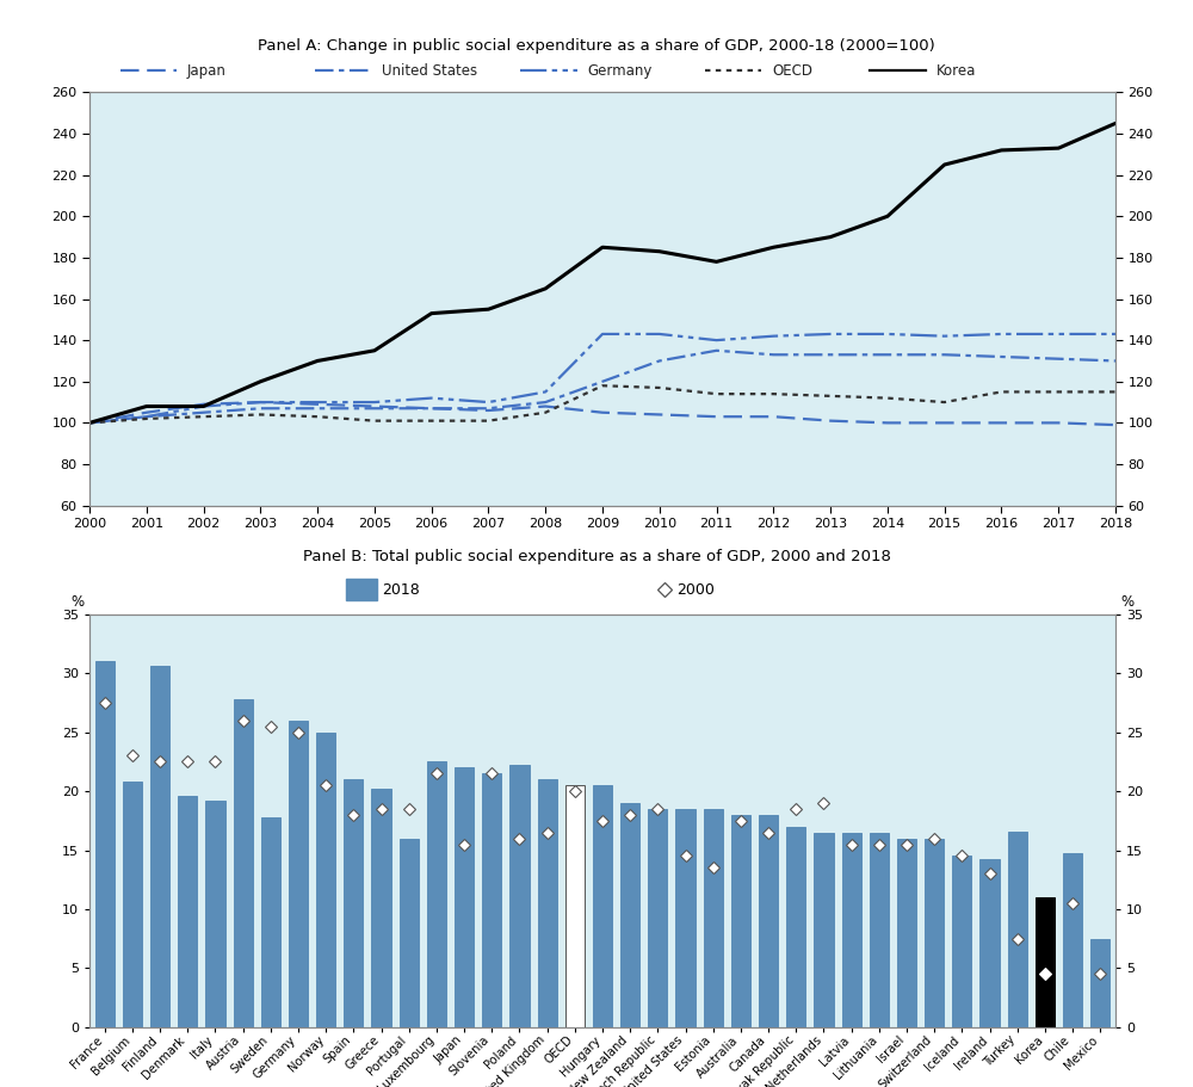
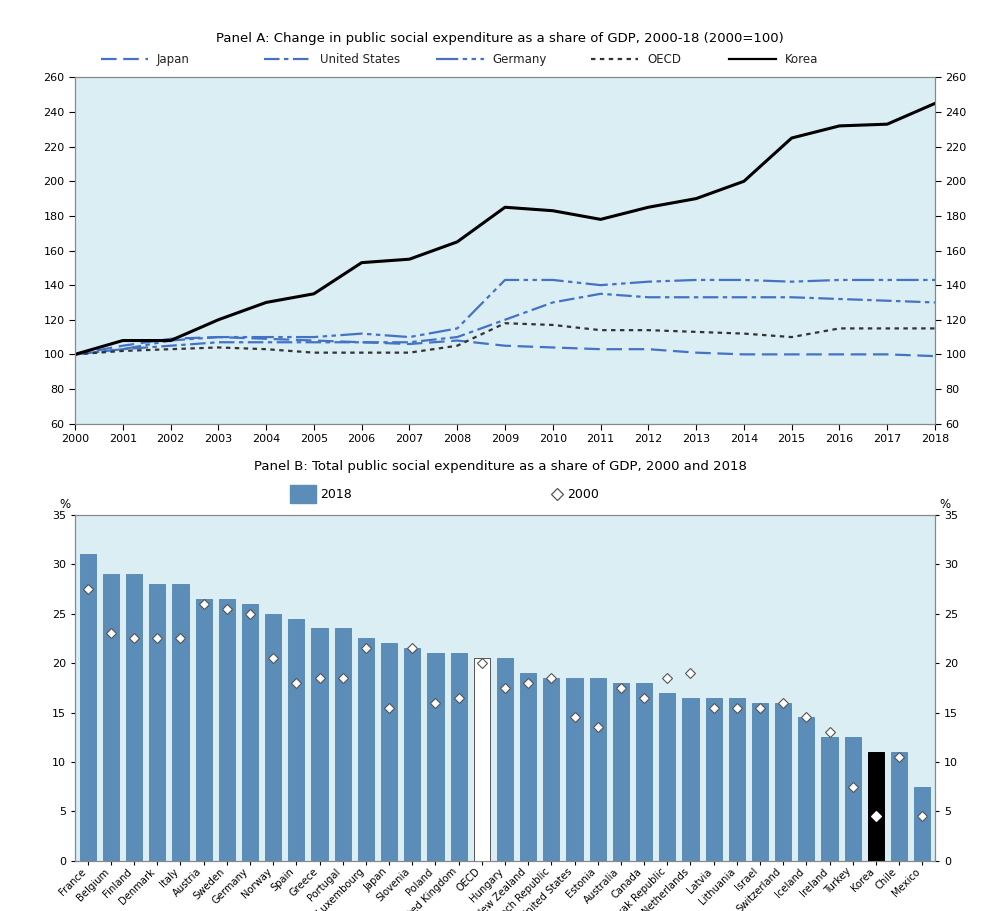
Belgium: 20.8 -> 29.0
Finland: 30.6 -> 29.0
Denmark: 19.6 -> 28.0
Italy: 19.2 -> 28.0
Austria: 27.8 -> 26.5
Sweden: 17.8 -> 26.5
Spain: 21.0 -> 24.5
Greece: 20.2 -> 23.5
Portugal: 16.0 -> 23.5
Poland: 22.2 -> 21.0
Ireland: 14.2 -> 12.5
Turkey: 16.6 -> 12.5
Chile: 14.8 -> 11.0
